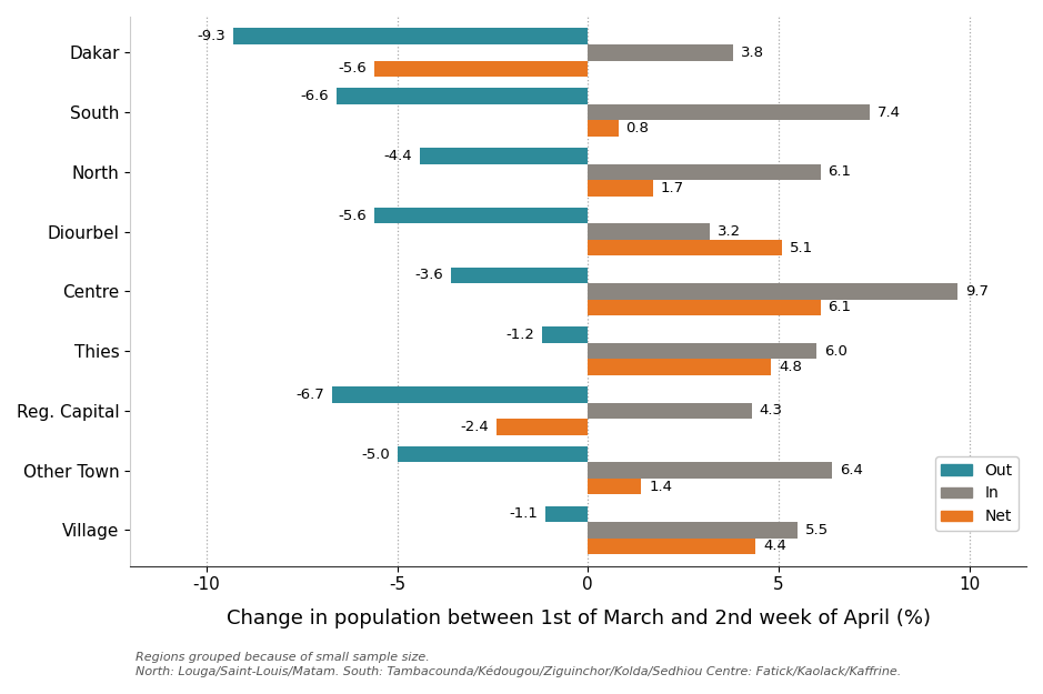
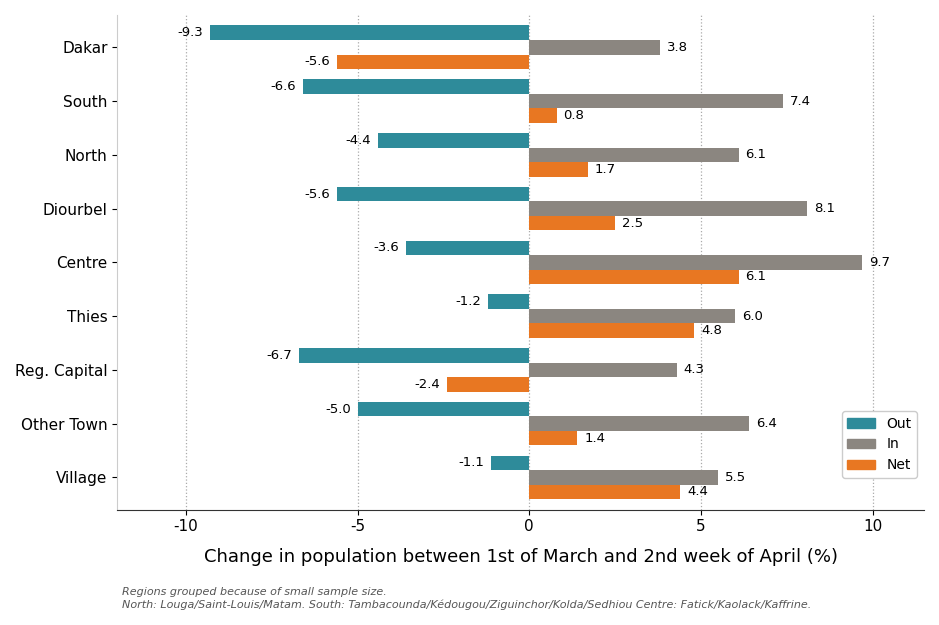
In/Diourbel: 3.2 -> 8.1
Net/Diourbel: 5.1 -> 2.5
